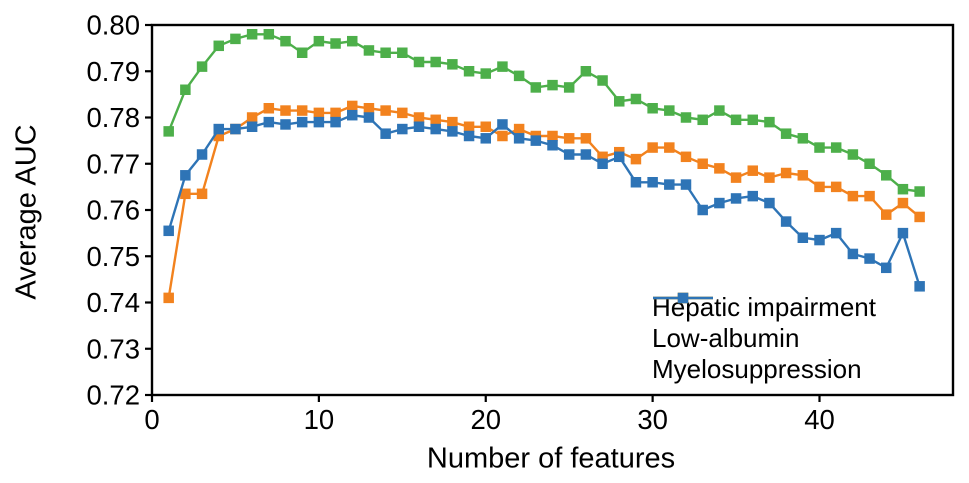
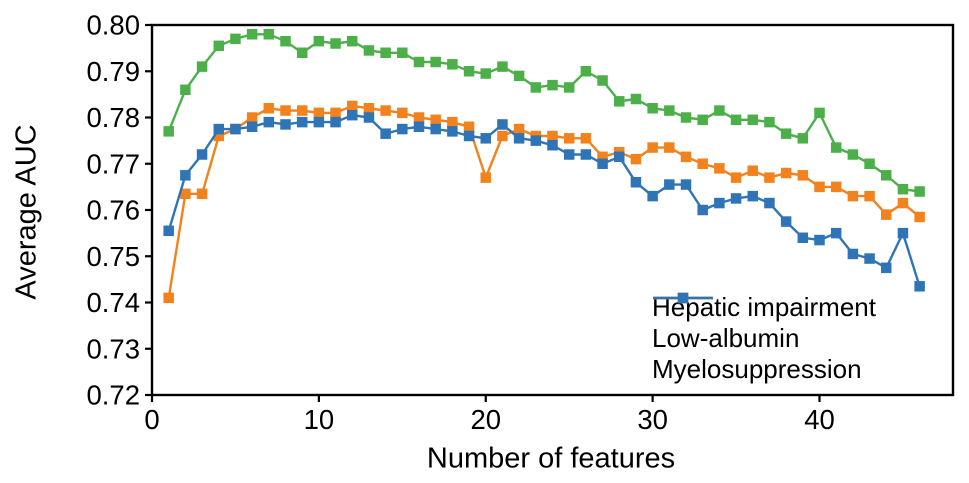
Low-albumin/20: 0.778 -> 0.767
Myelosuppression/30: 0.766 -> 0.763
Hepatic impairment/40: 0.773 -> 0.781
